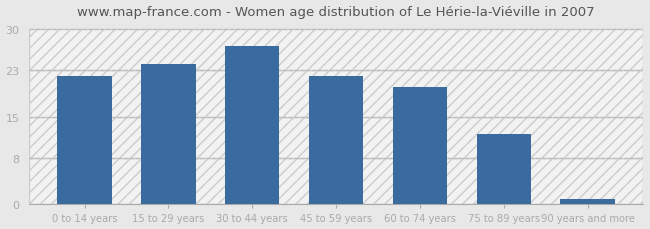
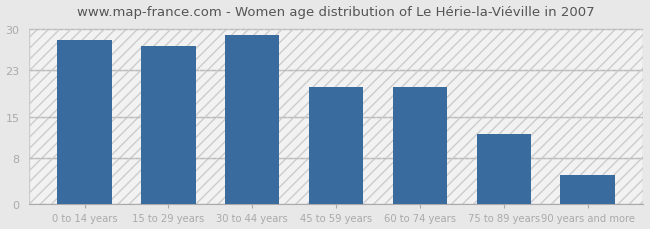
0 to 14 years: 22 -> 28
15 to 29 years: 24 -> 27
30 to 44 years: 27 -> 29
45 to 59 years: 22 -> 20
90 years and more: 1 -> 5
